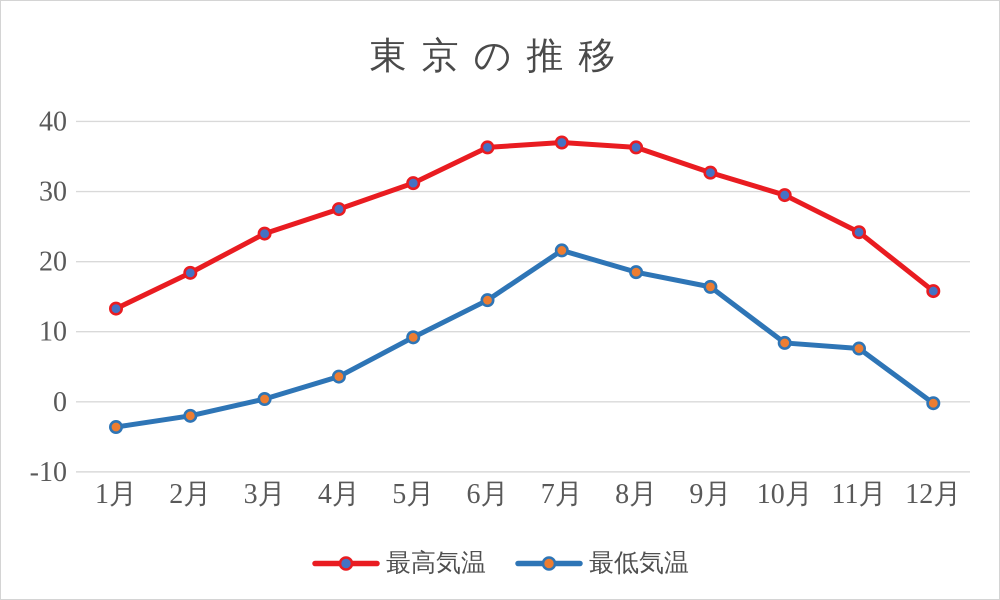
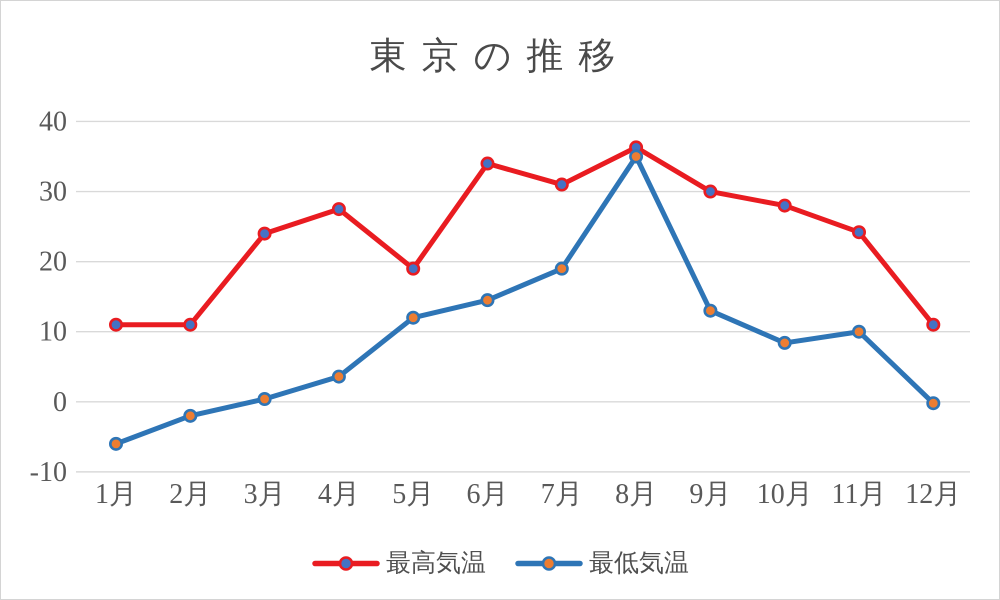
最高気温/1月: 13 -> 11
最低気温/1月: -4 -> -6
最高気温/2月: 18 -> 11
最高気温/5月: 31 -> 19
最低気温/5月: 9 -> 12
最高気温/6月: 36 -> 34
最高気温/7月: 37 -> 31
最低気温/7月: 22 -> 19
最低気温/8月: 18 -> 35
最高気温/9月: 33 -> 30
最低気温/9月: 16 -> 13
最高気温/10月: 30 -> 28
最低気温/11月: 8 -> 10
最高気温/12月: 16 -> 11
